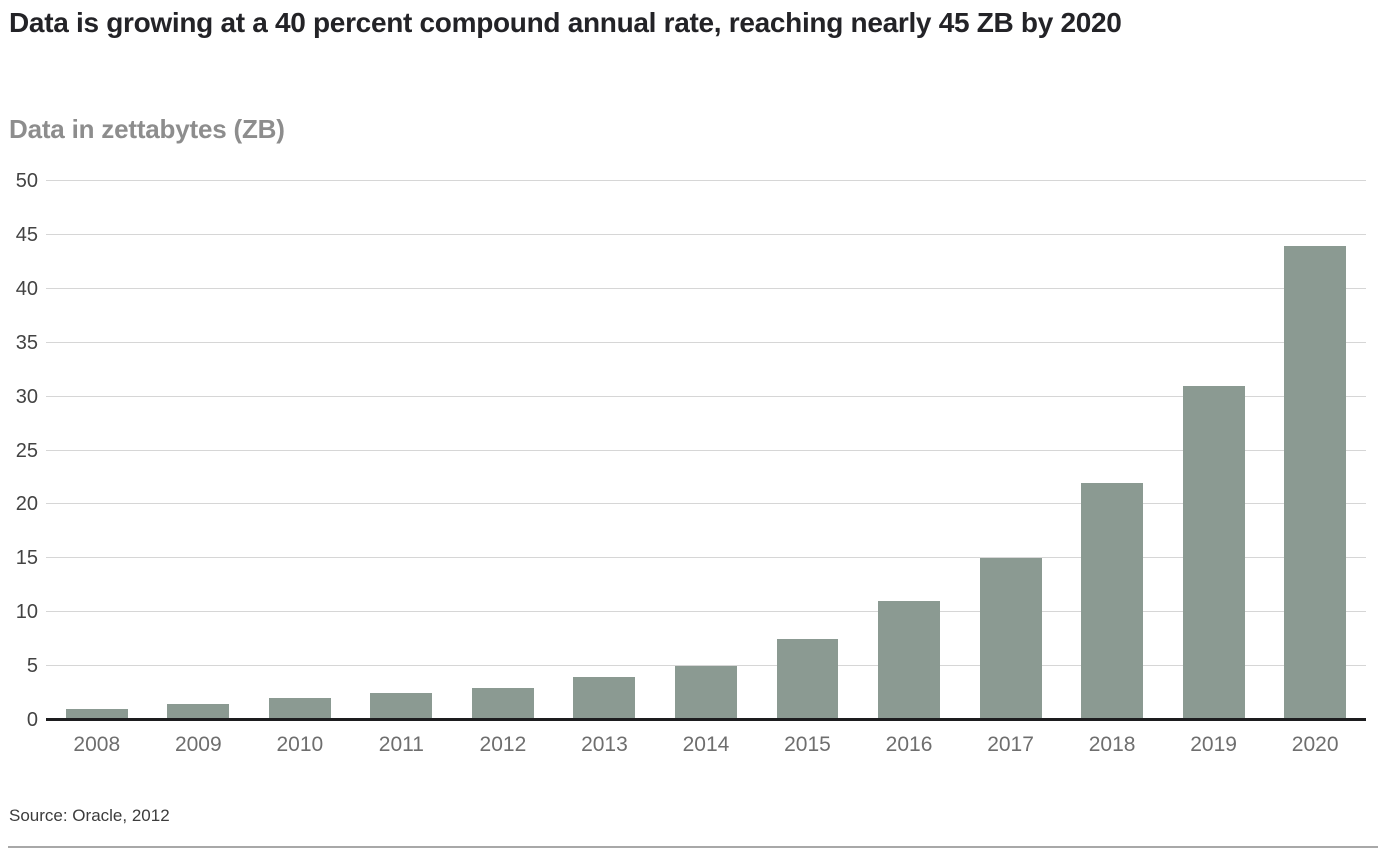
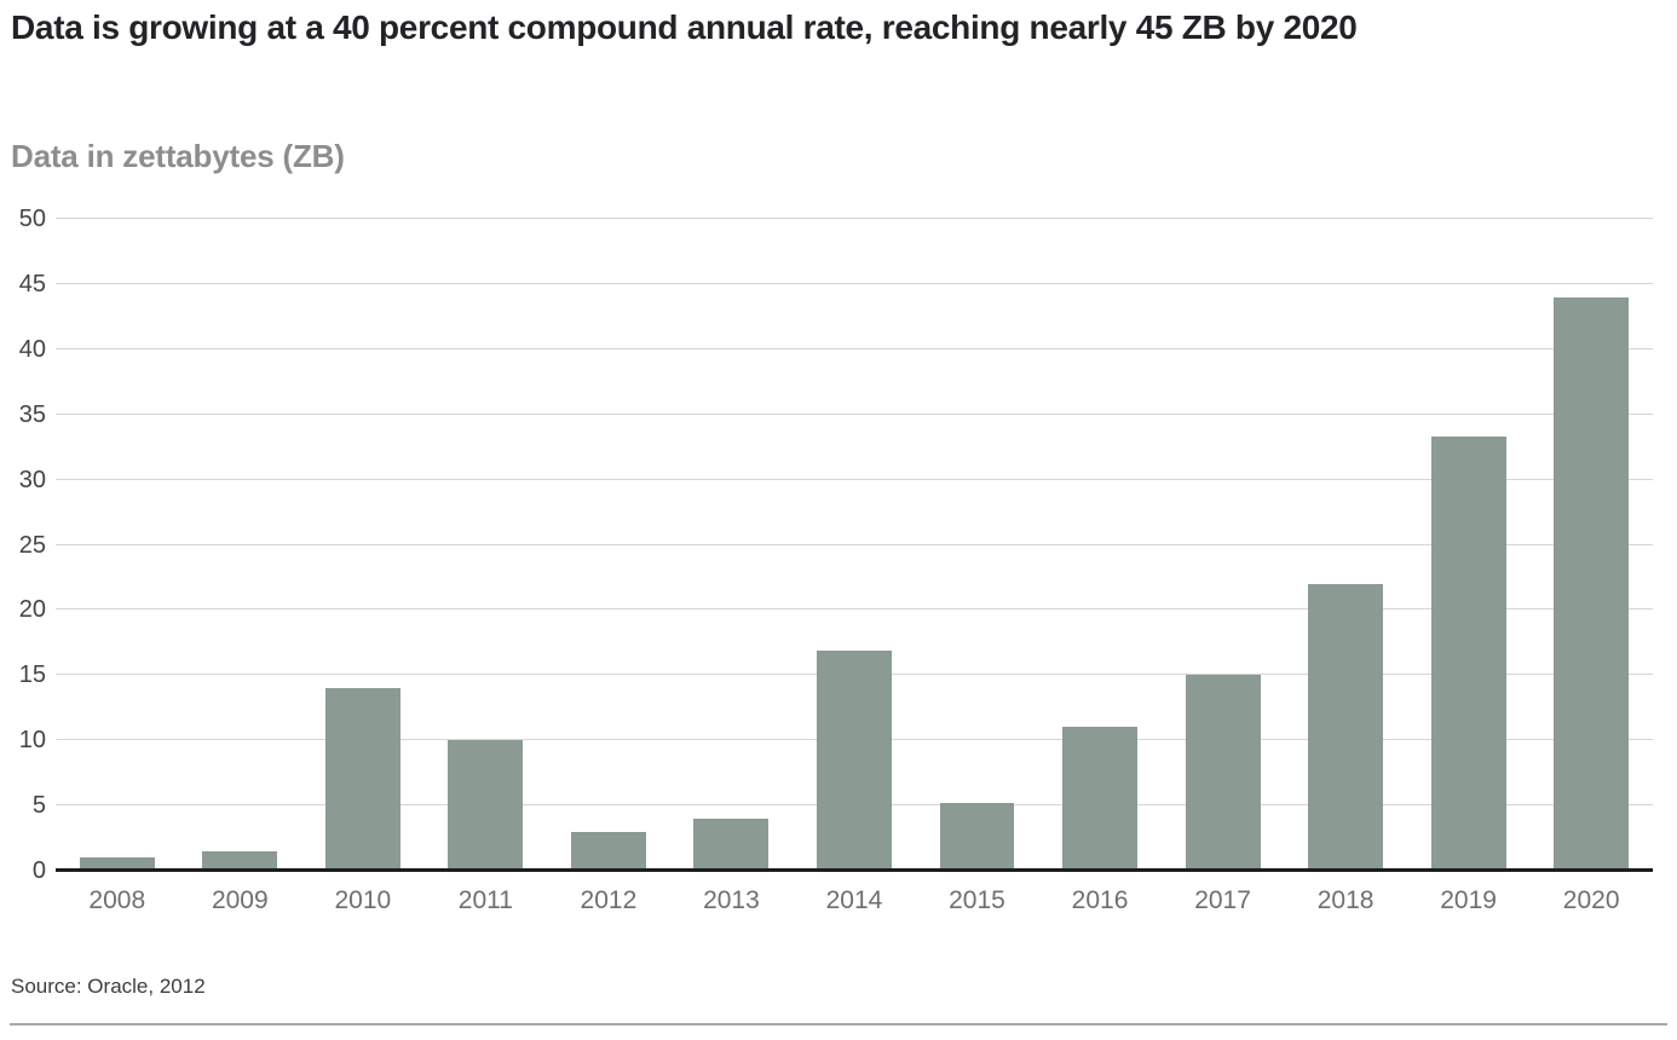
2010: 2.0 -> 14.0
2011: 2.5 -> 10.0
2014: 5.0 -> 16.9
2015: 7.5 -> 5.2
2019: 31.0 -> 33.3
